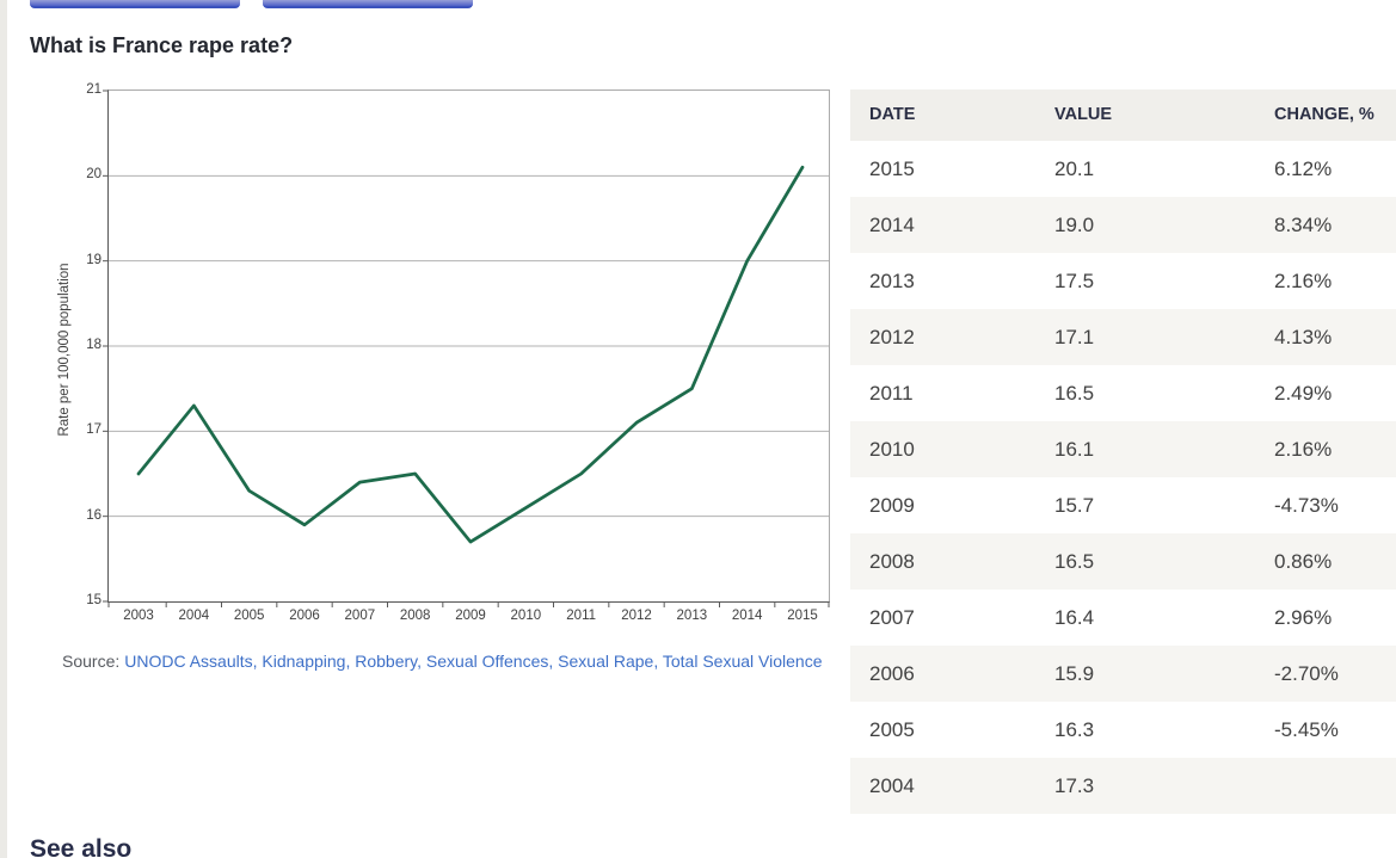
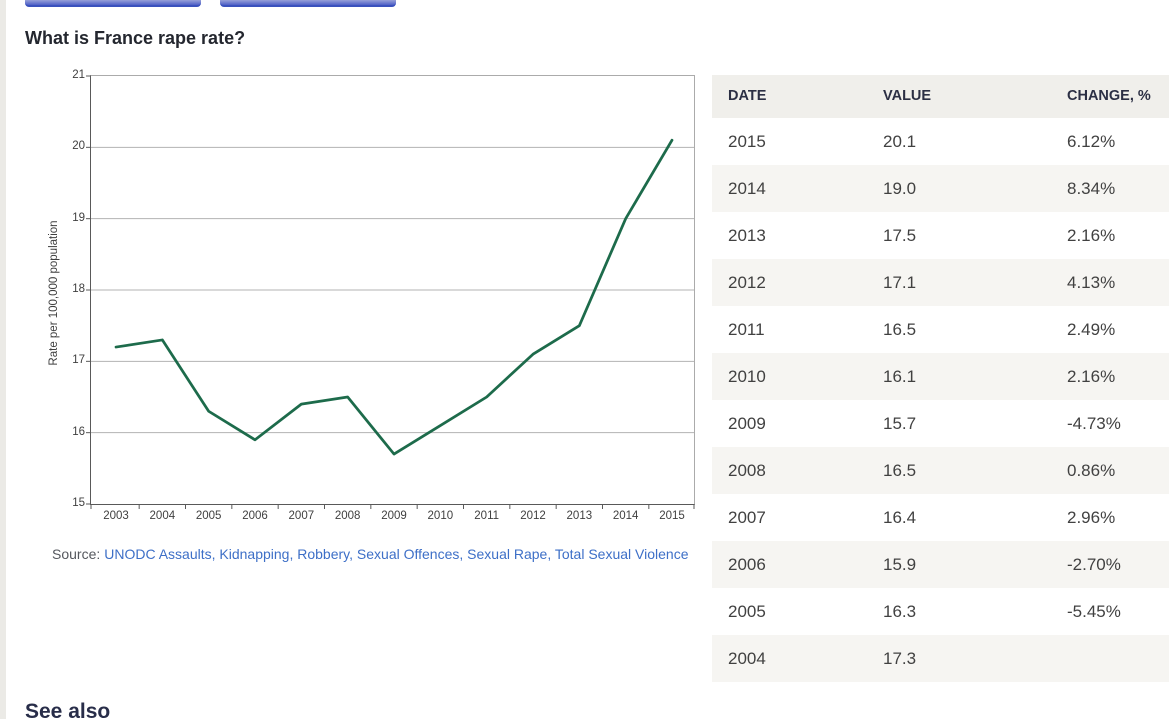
2003: 16.5 -> 17.2
